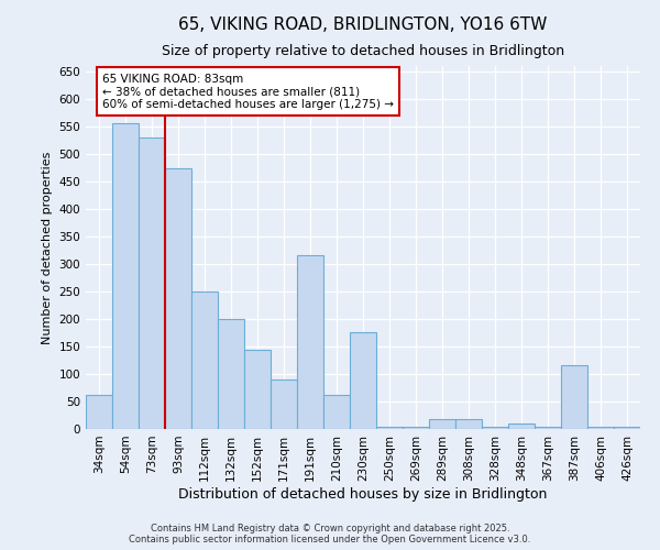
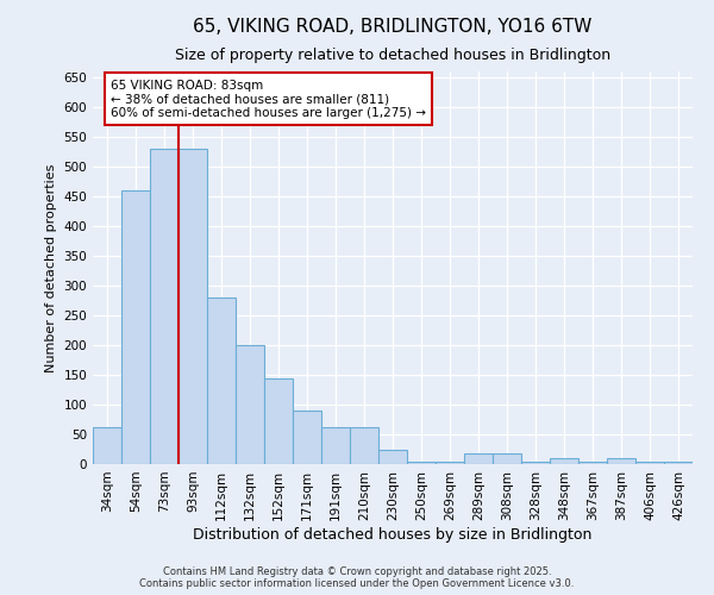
54sqm: 556 -> 460
93sqm: 474 -> 530
112sqm: 250 -> 280
191sqm: 316 -> 63
230sqm: 176 -> 25
387sqm: 116 -> 10
